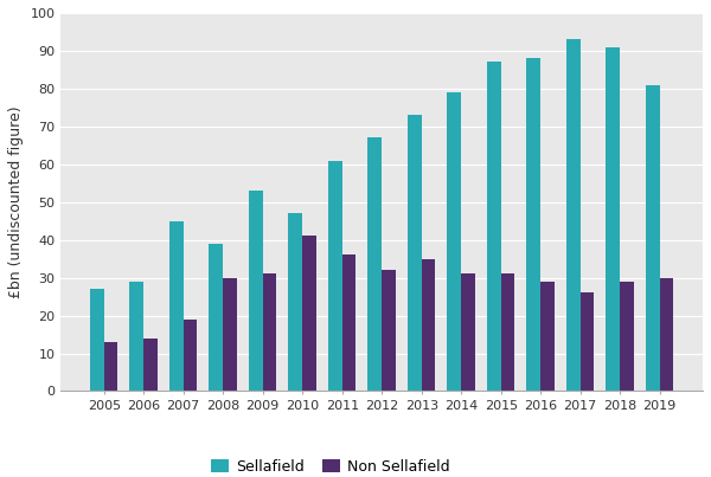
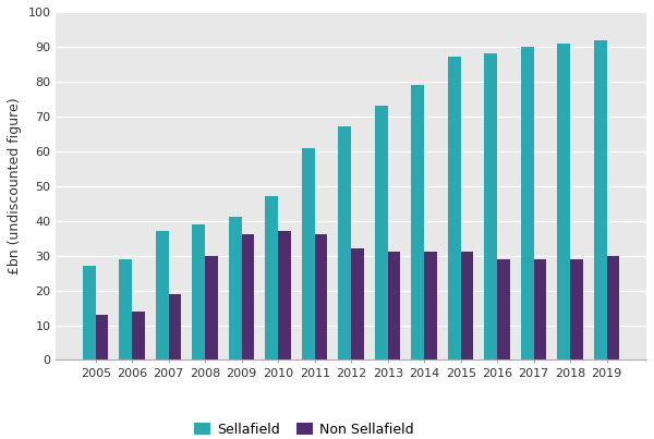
Sellafield/2007: 45 -> 37
Sellafield/2009: 53 -> 41
Non Sellafield/2009: 31 -> 36
Non Sellafield/2010: 41 -> 37
Non Sellafield/2013: 35 -> 31
Sellafield/2017: 93 -> 90
Non Sellafield/2017: 26 -> 29
Sellafield/2019: 81 -> 92
